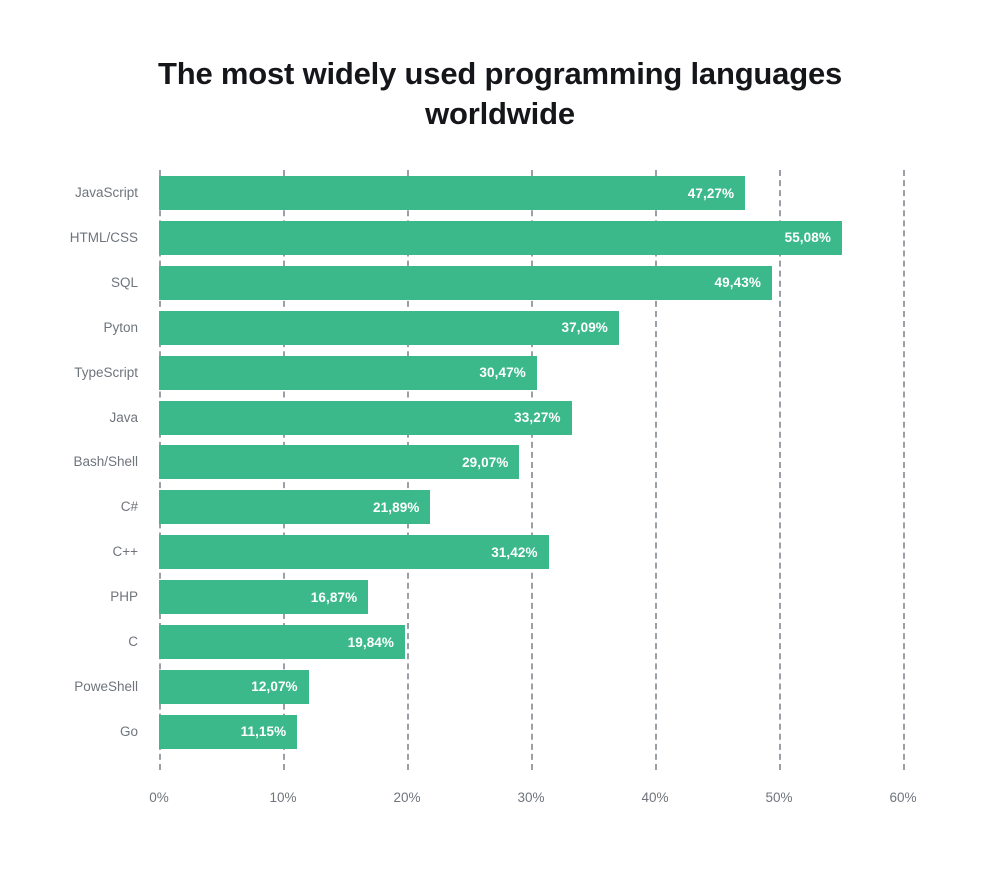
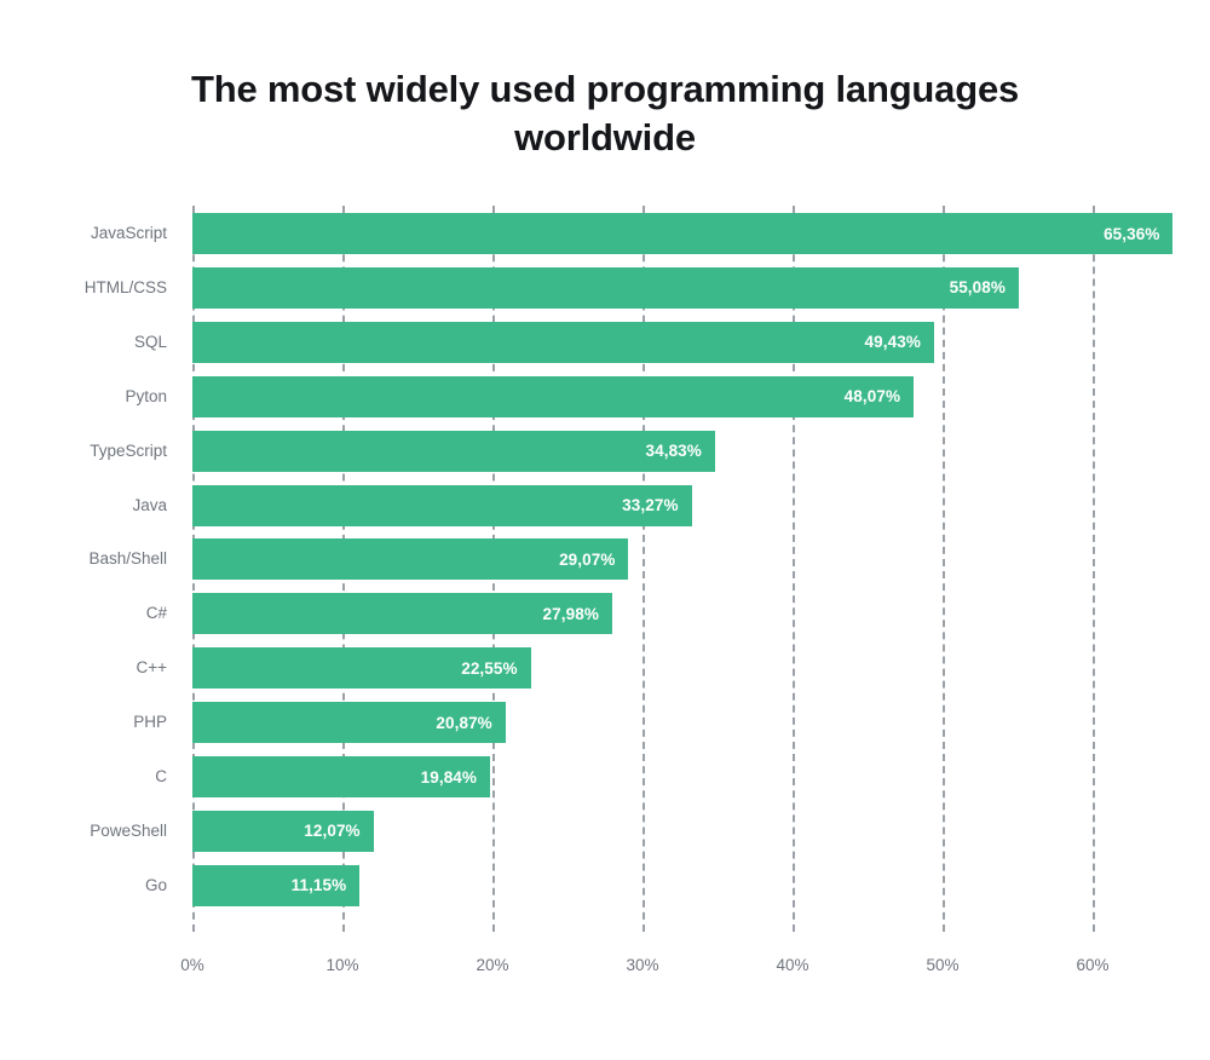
JavaScript: 47,27% -> 65,36%
Pyton: 37,09% -> 48,07%
TypeScript: 30,47% -> 34,83%
C#: 21,89% -> 27,98%
C++: 31,42% -> 22,55%
PHP: 16,87% -> 20,87%
